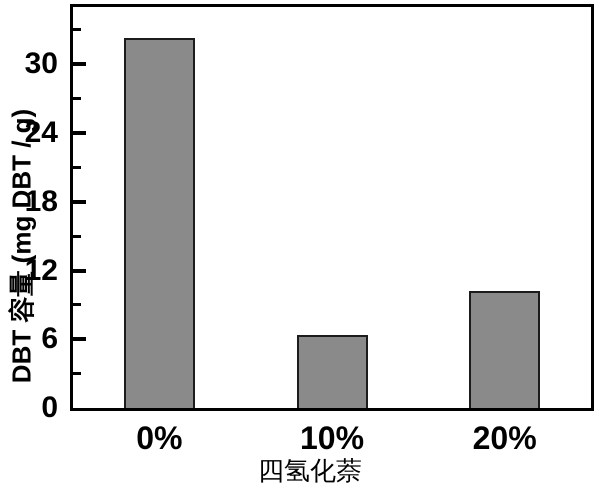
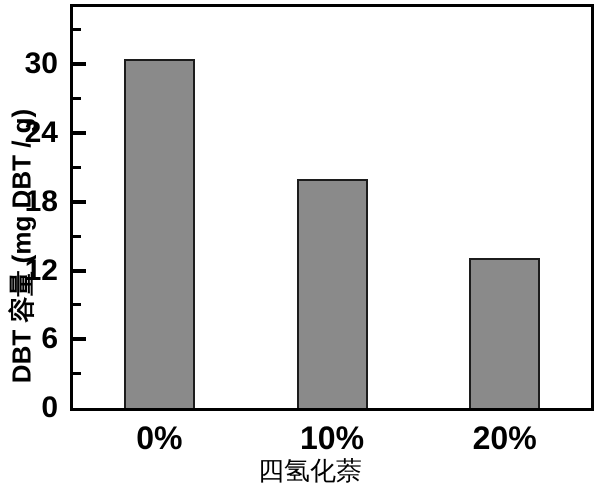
0%: 32.3 -> 30.5
10%: 6.4 -> 20.0
20%: 10.2 -> 13.1
